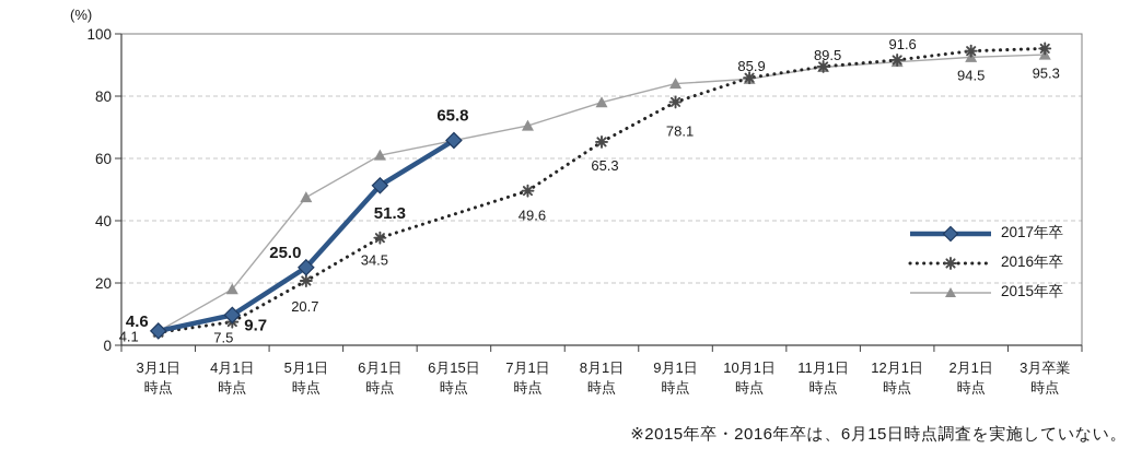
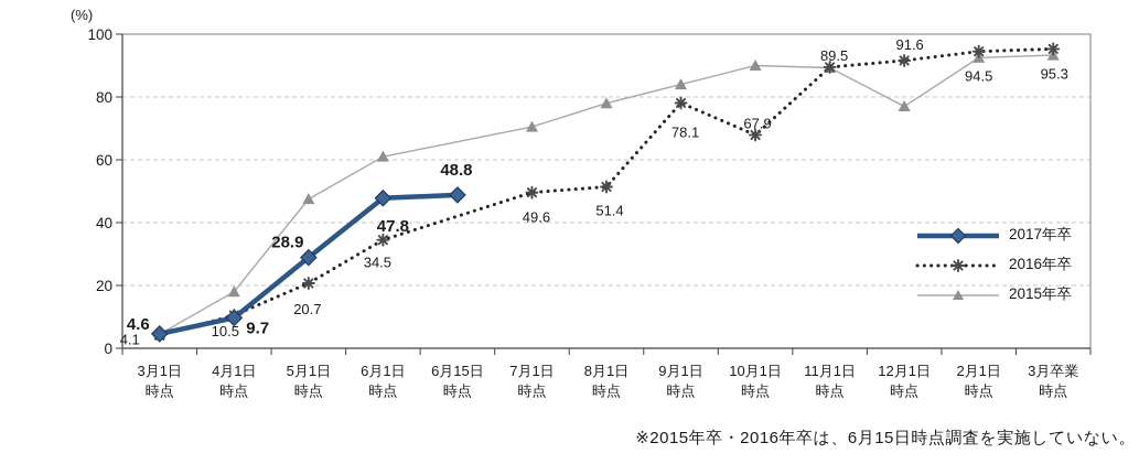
2016年卒/4月1日時点: 7.5 -> 10.5
2017年卒/5月1日時点: 25.0 -> 28.9
2017年卒/6月1日時点: 51.3 -> 47.8
2017年卒/6月15日時点: 65.8 -> 48.8
2016年卒/8月1日時点: 65.3 -> 51.4
2016年卒/10月1日時点: 85.9 -> 67.9
2015年卒/10月1日時点: 86 -> 90
2015年卒/12月1日時点: 91 -> 77
